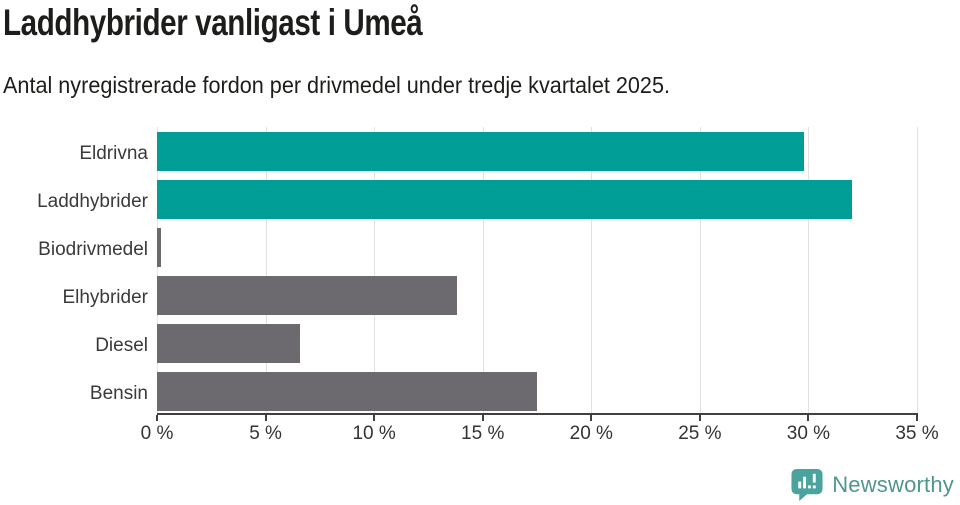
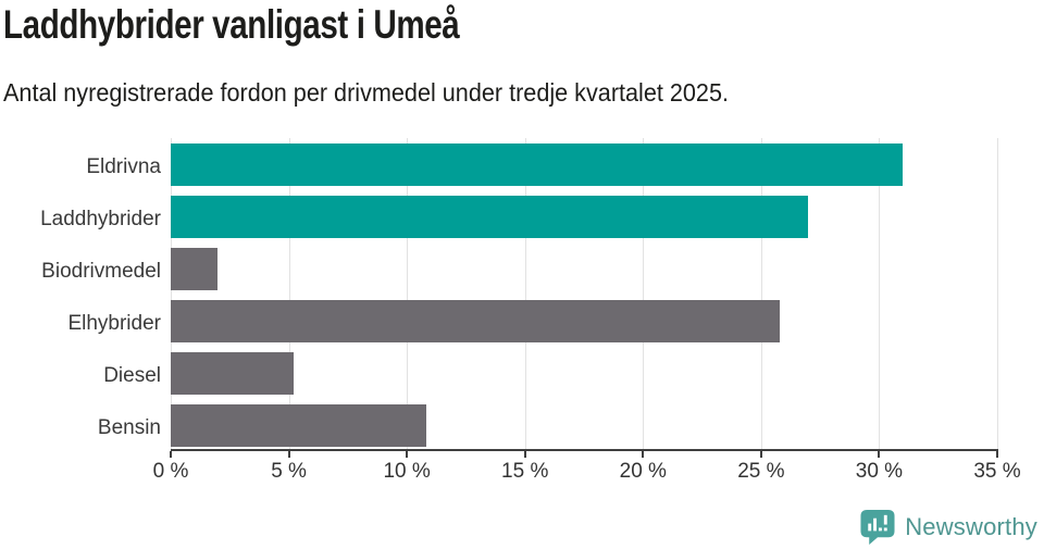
Eldrivna: 29.8% -> 31.0%
Laddhybrider: 32.0% -> 27.0%
Biodrivmedel: 0.2% -> 2.0%
Elhybrider: 13.8% -> 25.8%
Diesel: 6.6% -> 5.2%
Bensin: 17.5% -> 10.8%
